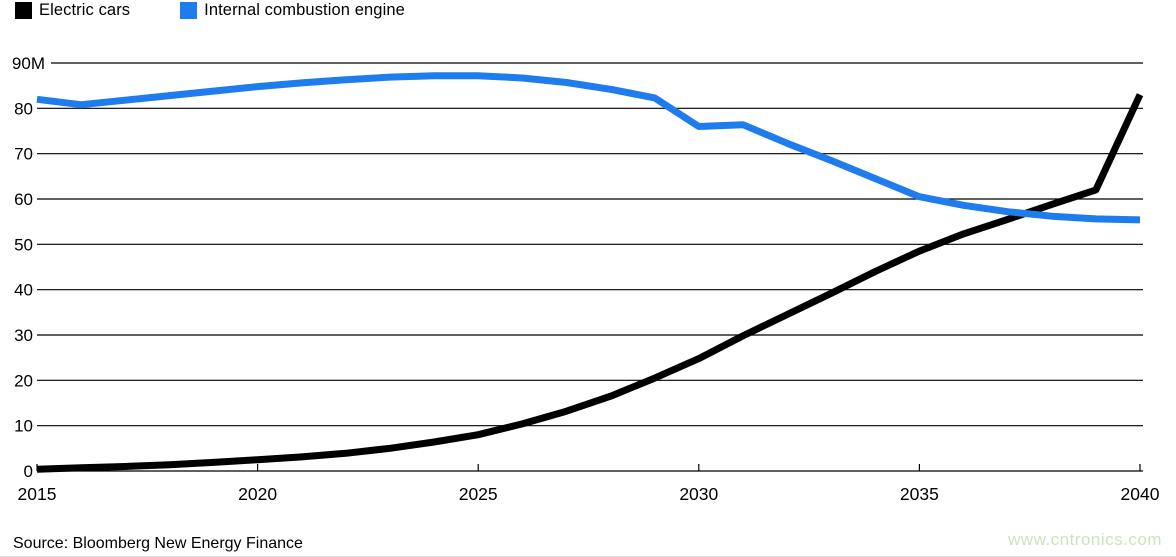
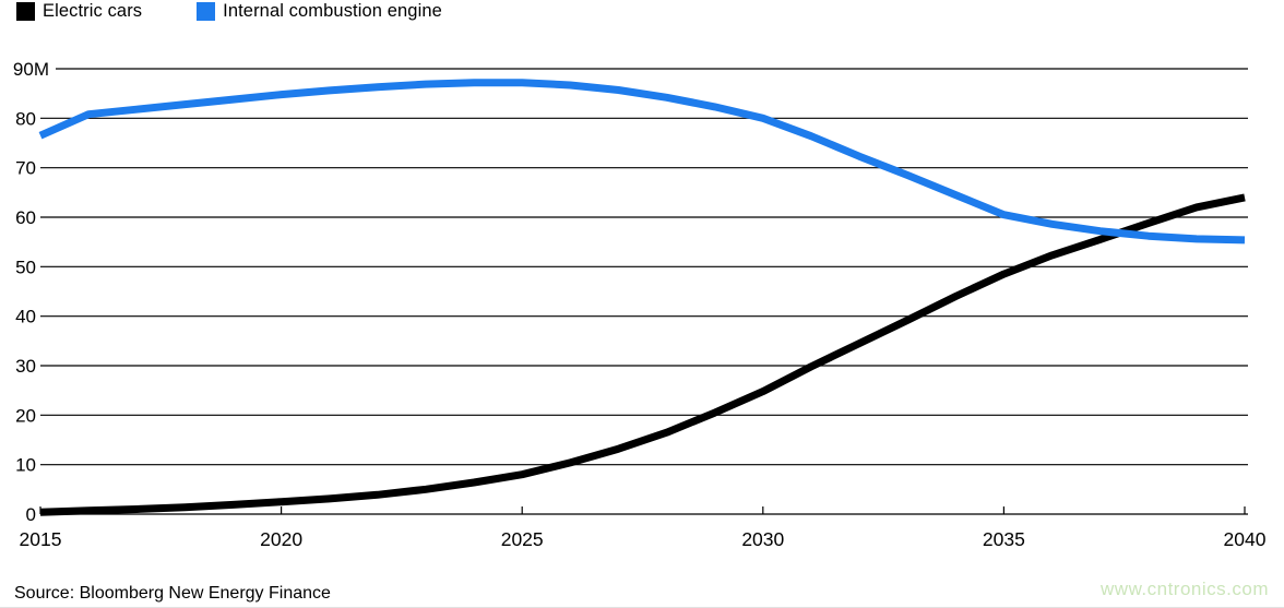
Internal combustion engine/2015: 82 -> 76
Internal combustion engine/2030: 76 -> 80
Electric cars/2040: 83 -> 64
